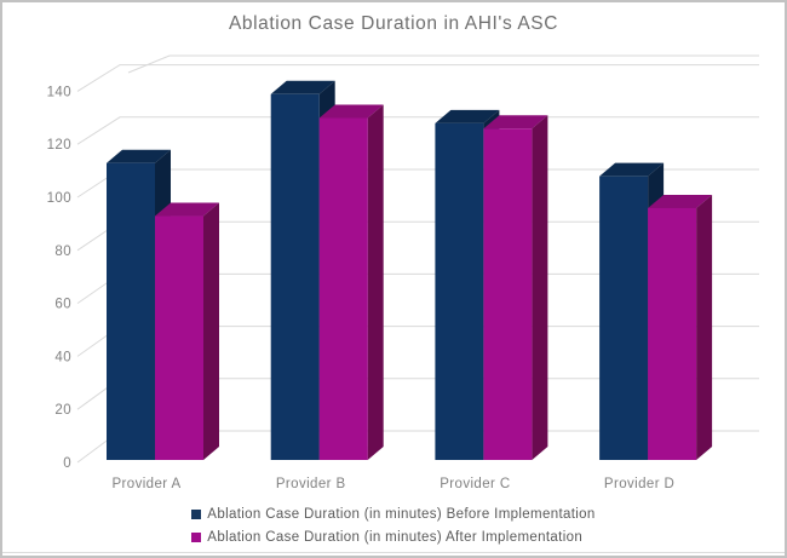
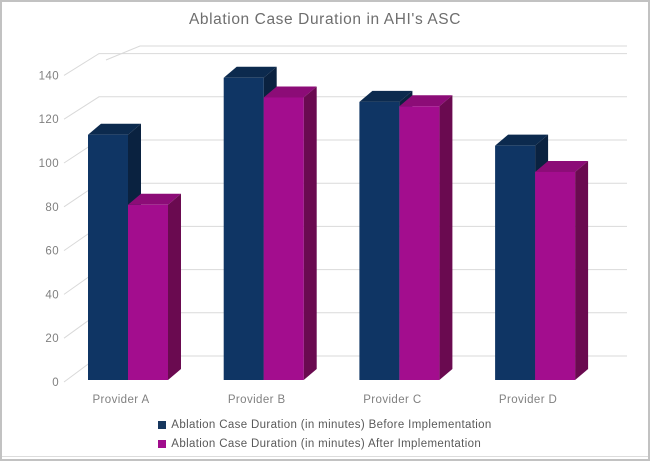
Ablation Case Duration (in minutes) After Implementation/Provider A: 92 -> 80
